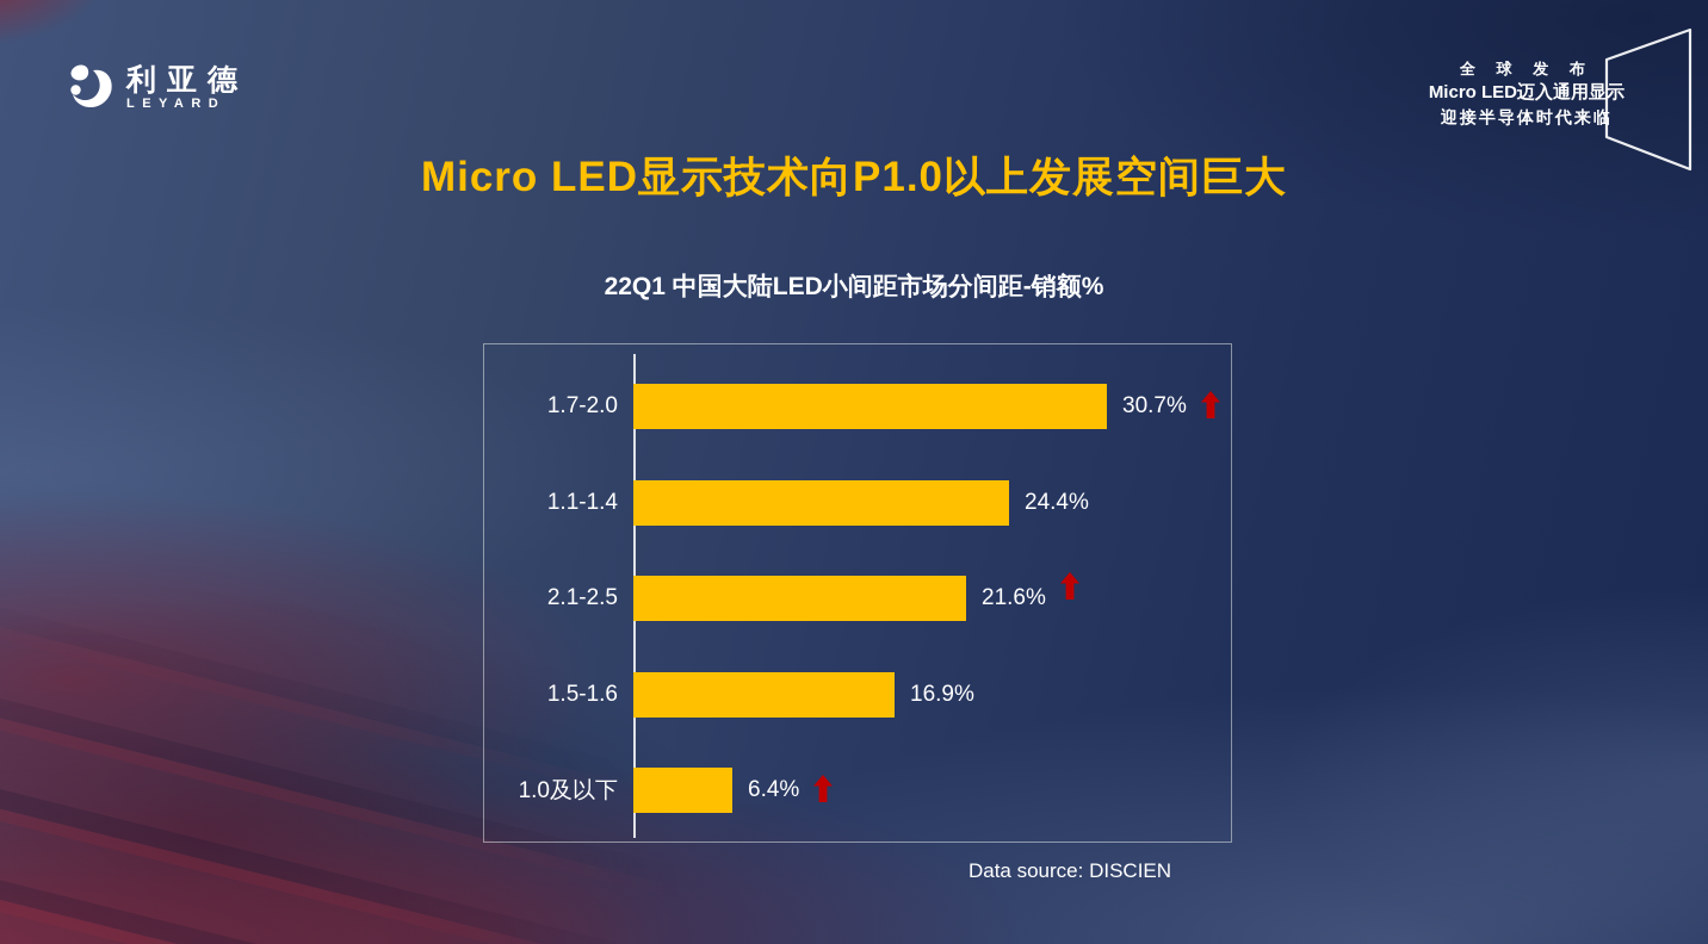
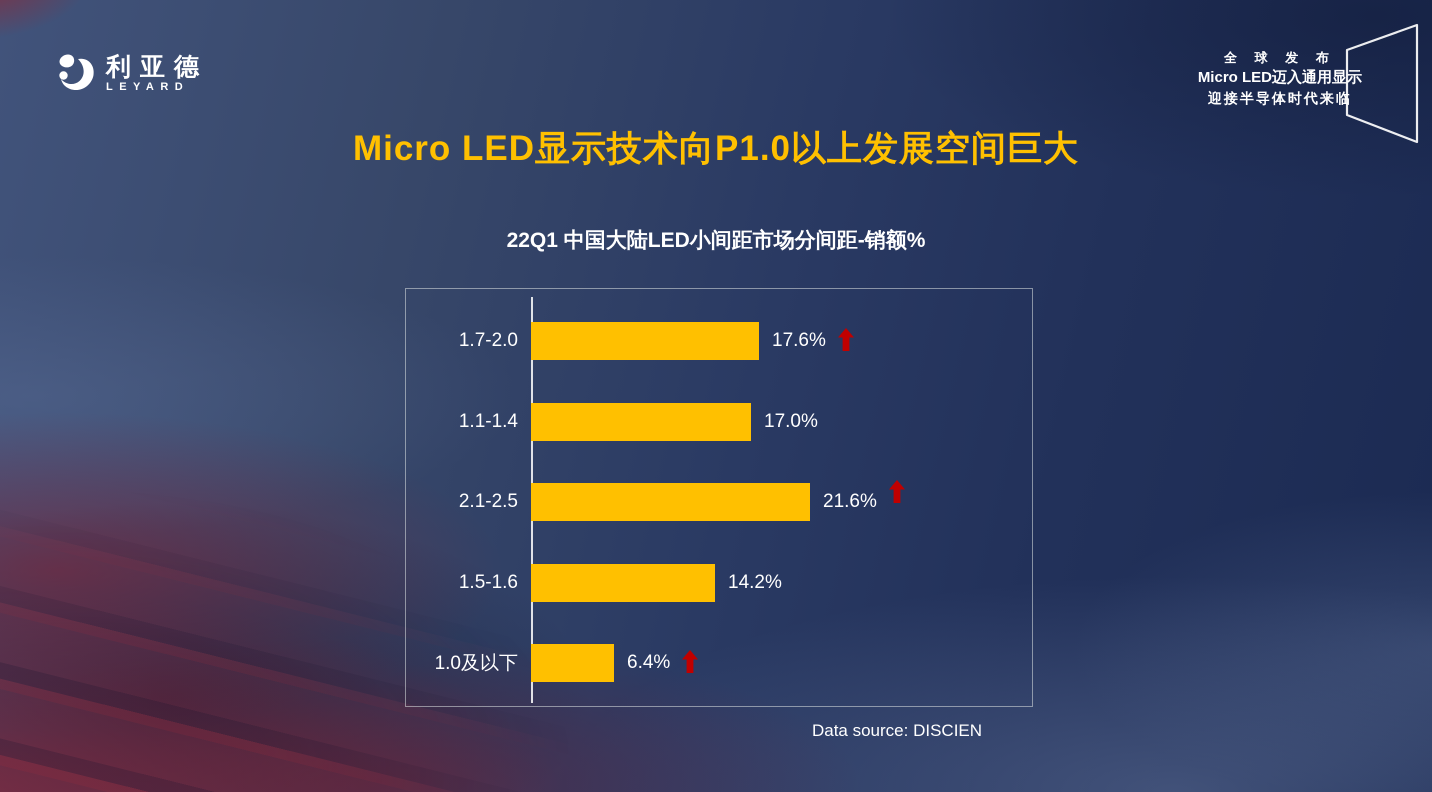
1.7-2.0: 30.7% -> 17.6%
1.1-1.4: 24.4% -> 17.0%
1.5-1.6: 16.9% -> 14.2%
